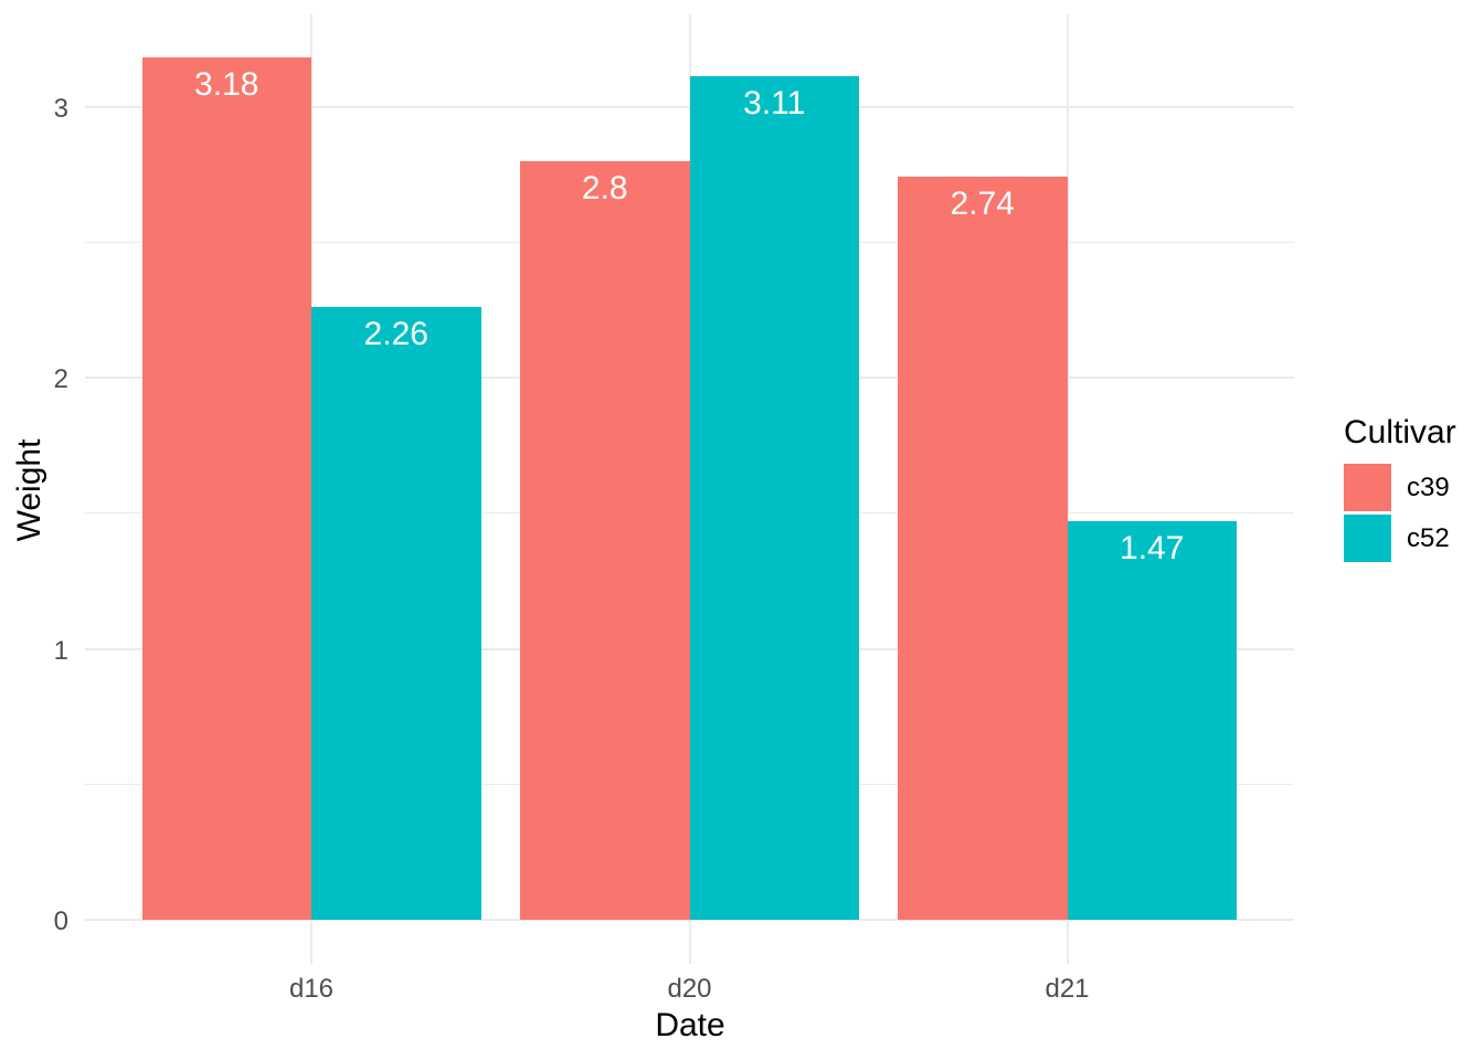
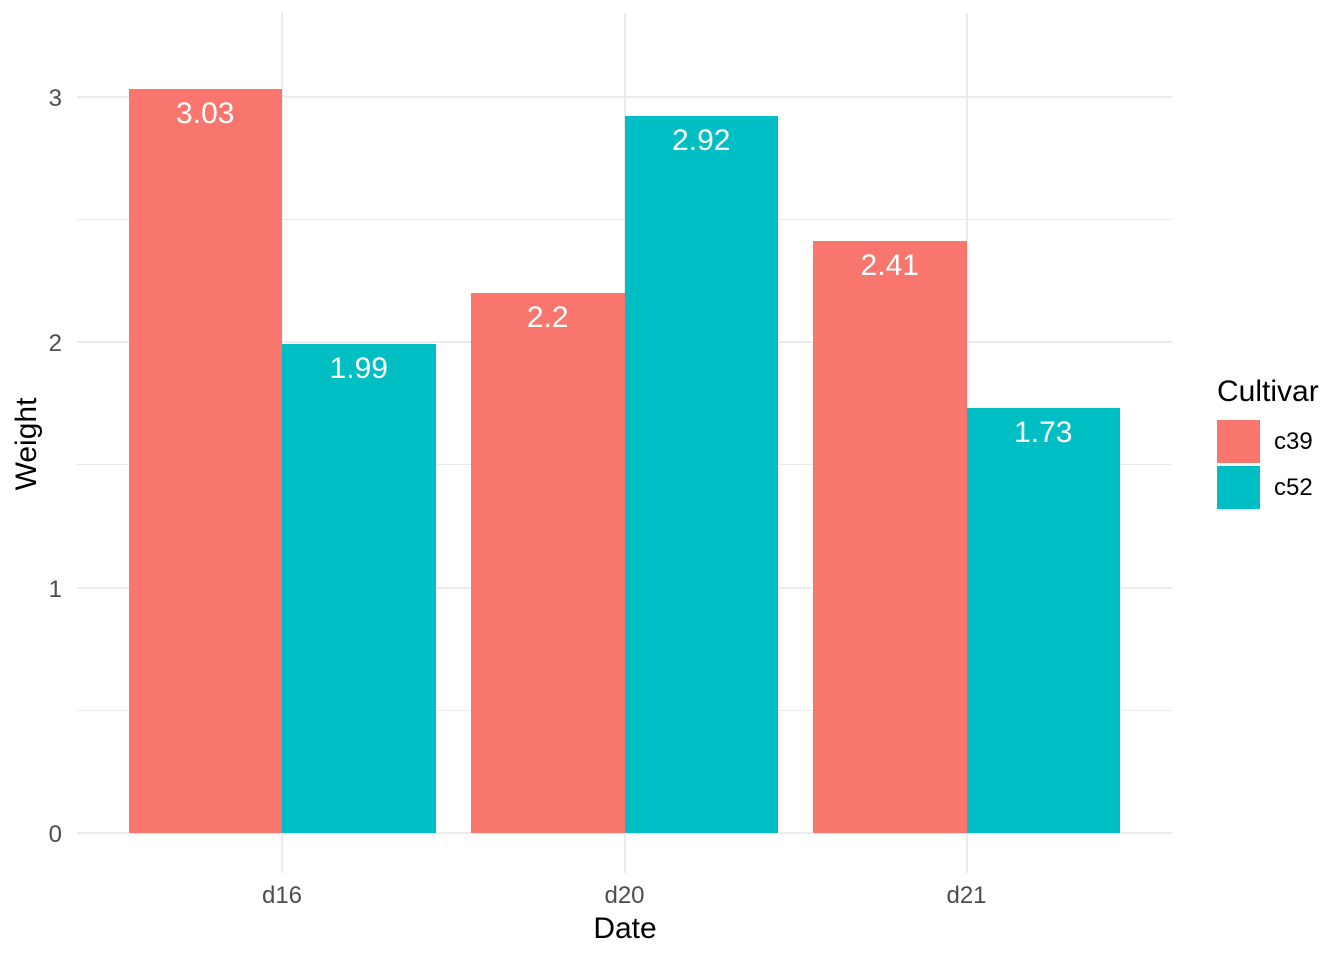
c39/d16: 3.18 -> 3.03
c52/d16: 2.26 -> 1.99
c39/d20: 2.8 -> 2.2
c52/d20: 3.11 -> 2.92
c39/d21: 2.74 -> 2.41
c52/d21: 1.47 -> 1.73
